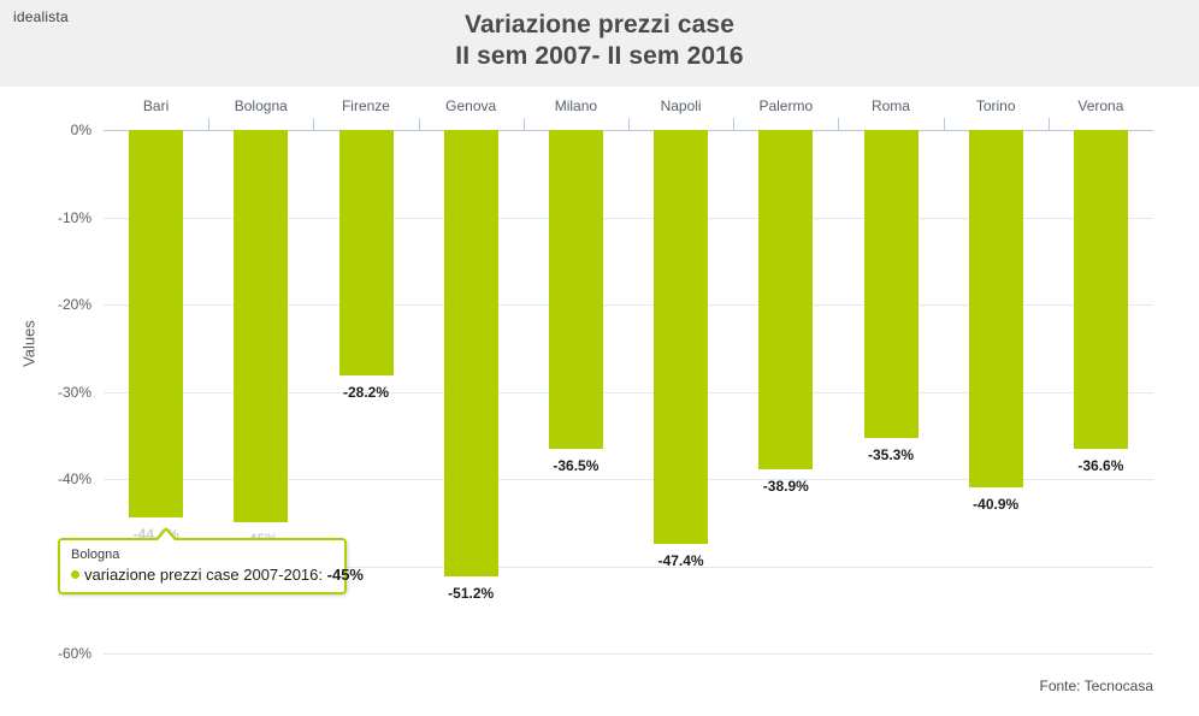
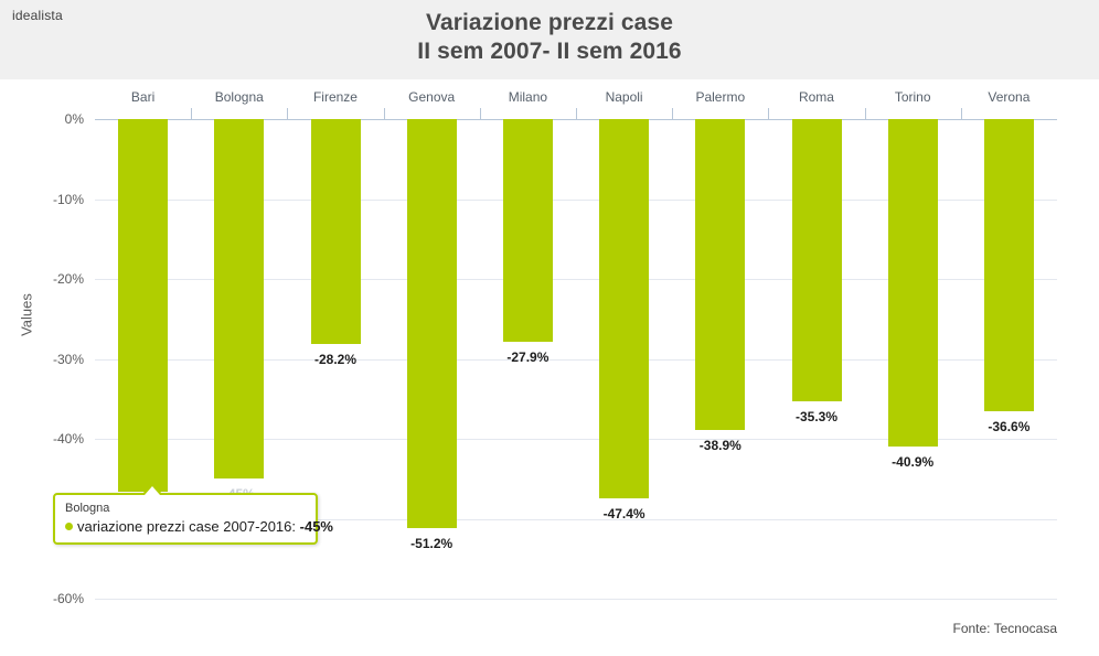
Bari: -44.4% -> -46.6%
Milano: -36.5% -> -27.9%
